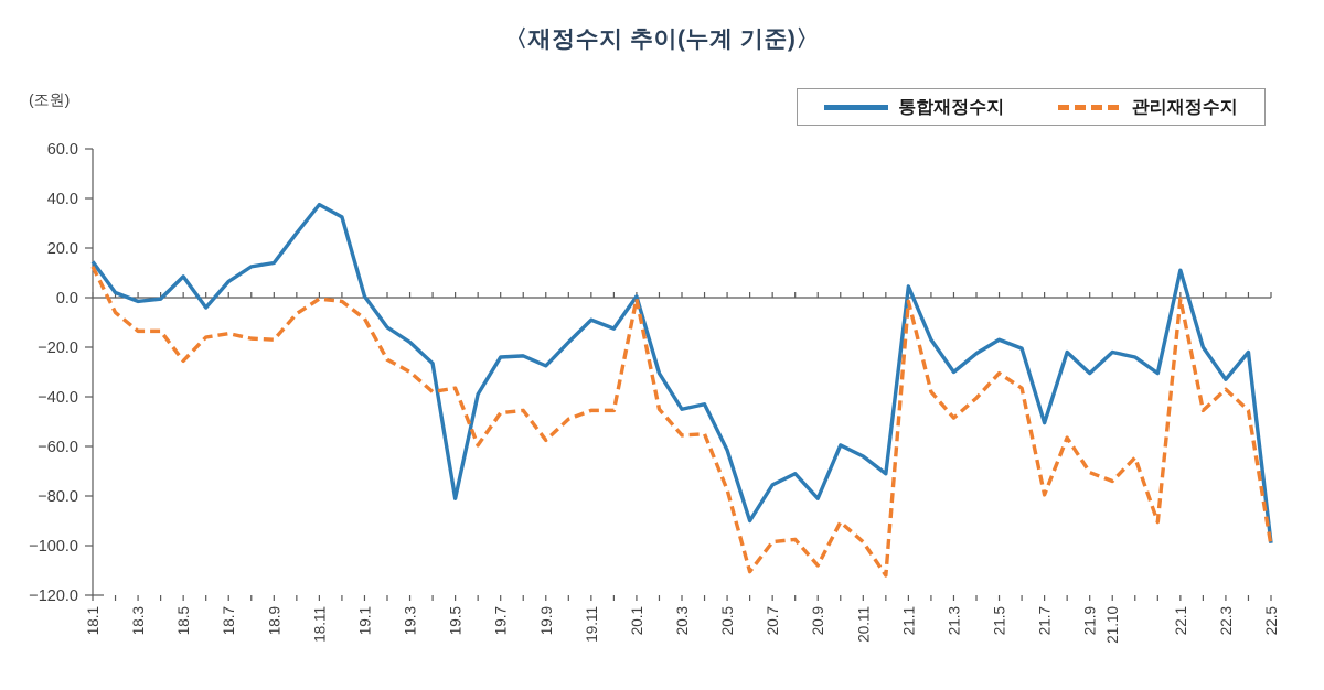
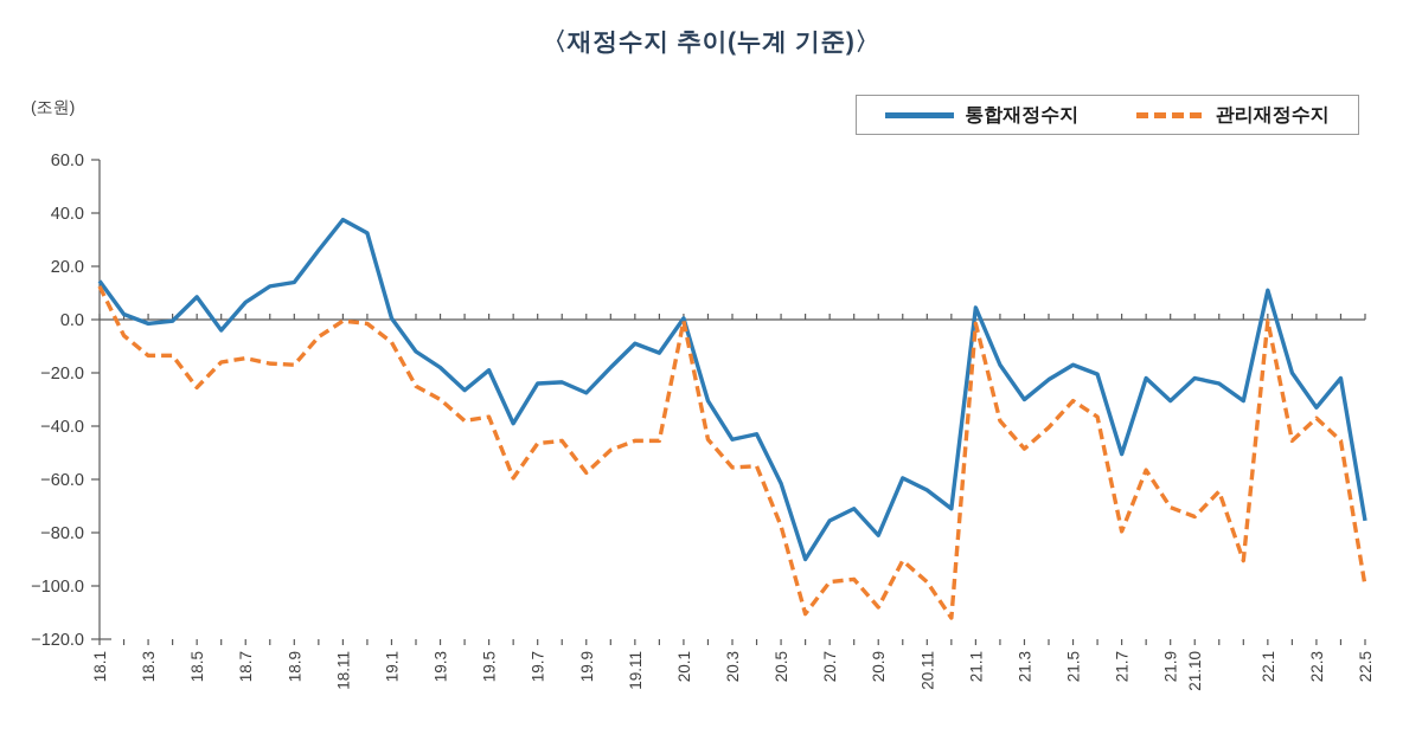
통합재정수지/19.5: -81 -> -19
통합재정수지/22.5: -99 -> -76
